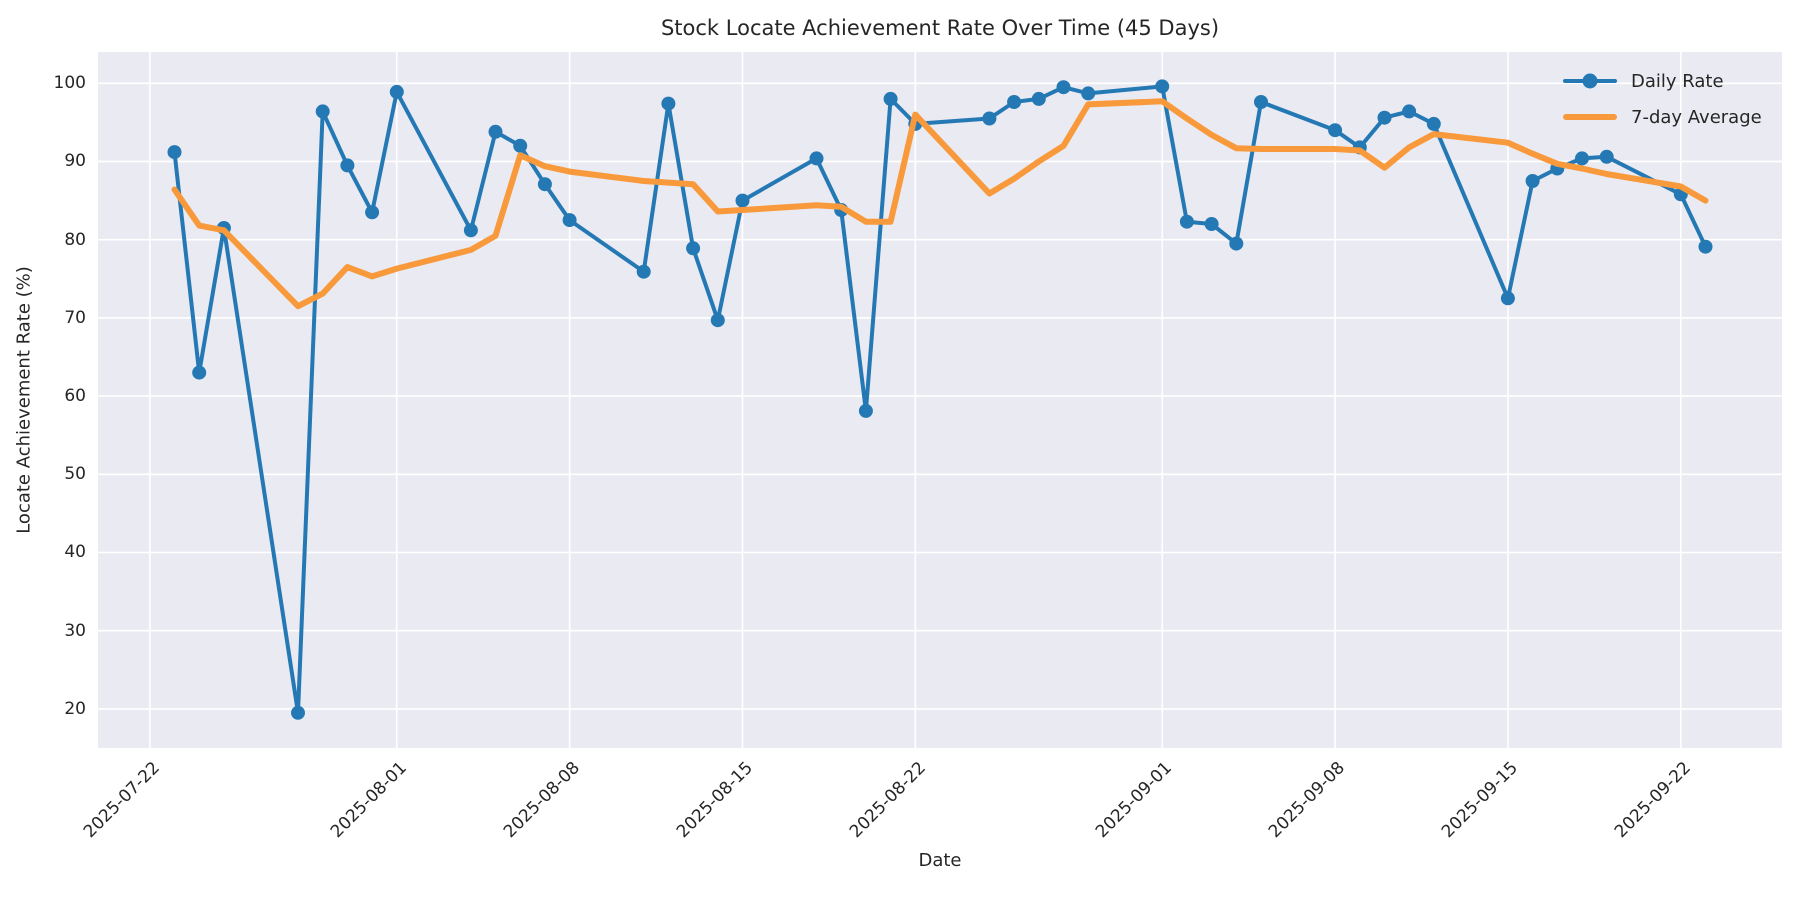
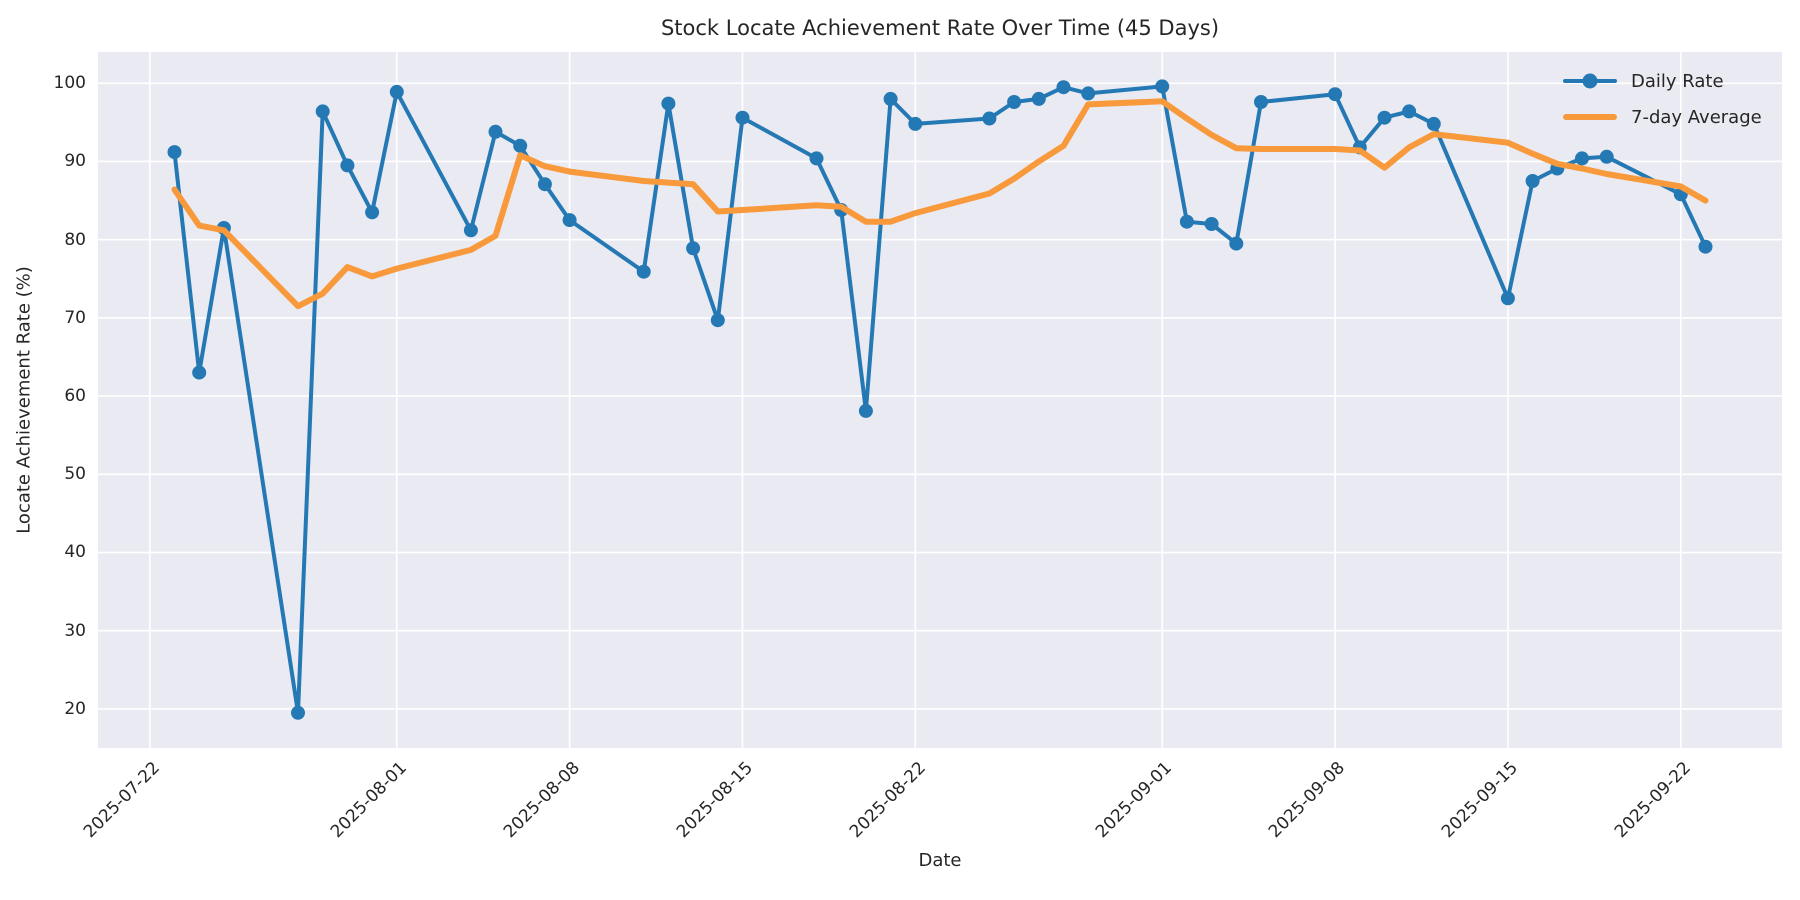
Daily Rate/2025-08-15: 85 -> 96
7-day Average/2025-08-22: 96 -> 83
Daily Rate/2025-09-08: 94 -> 99
